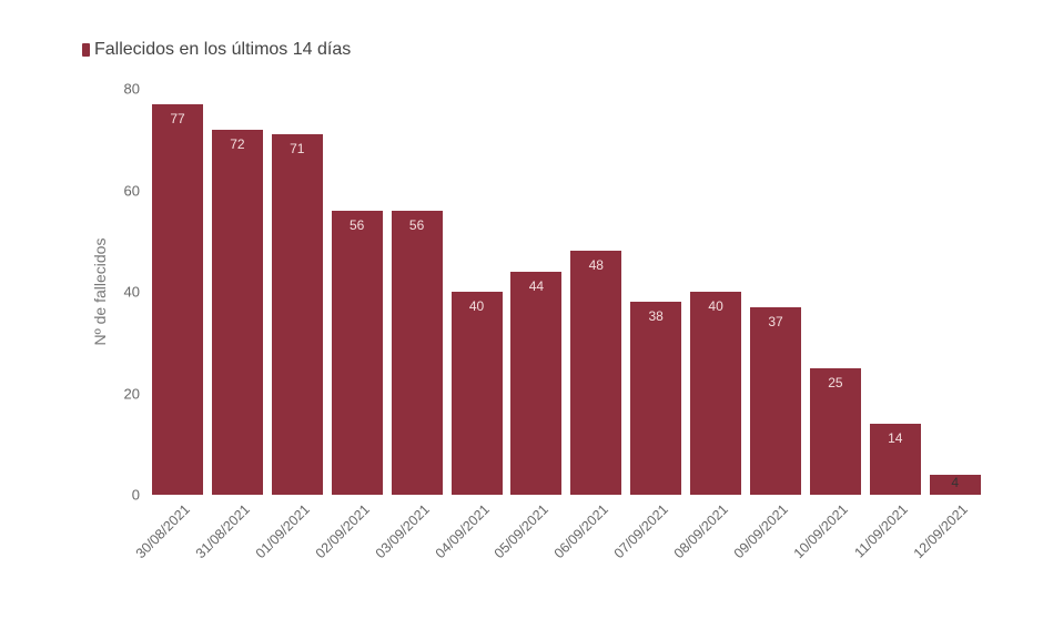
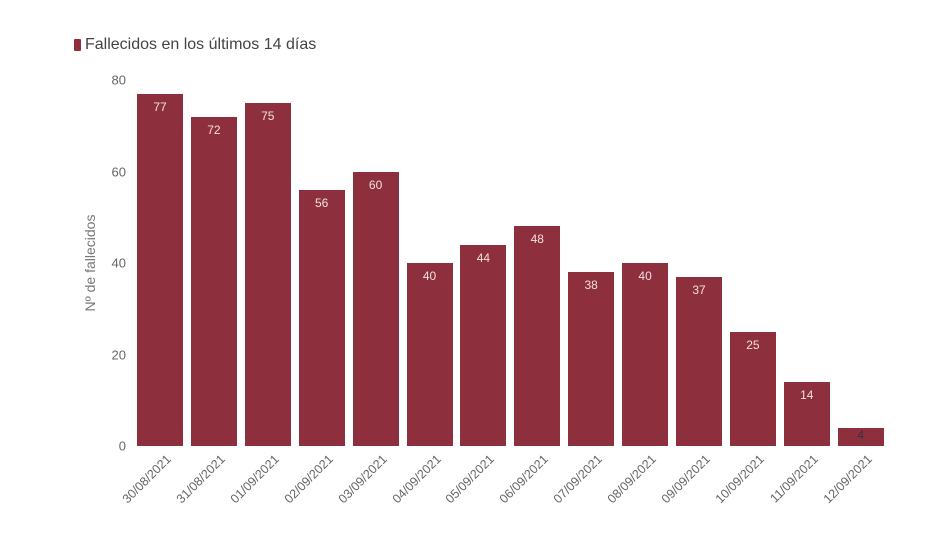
01/09/2021: 71 -> 75
03/09/2021: 56 -> 60
